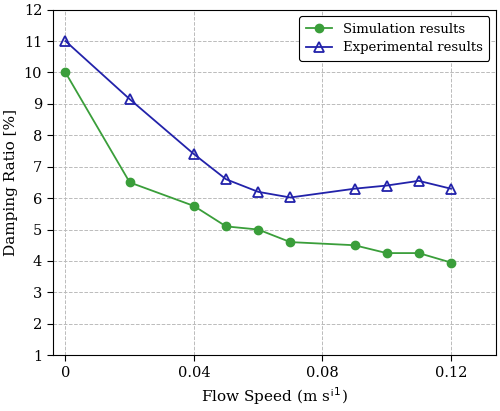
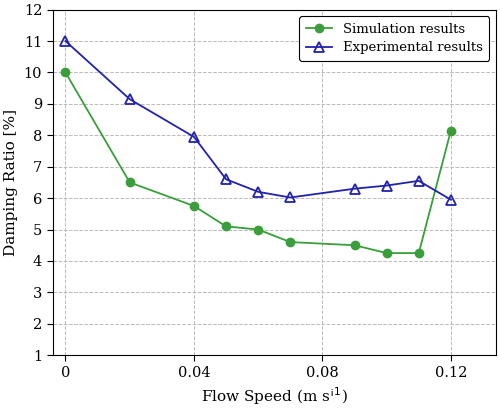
Experimental results/0.04: 7.40 -> 7.95
Simulation results/0.12: 3.95 -> 8.15
Experimental results/0.12: 6.30 -> 5.95
